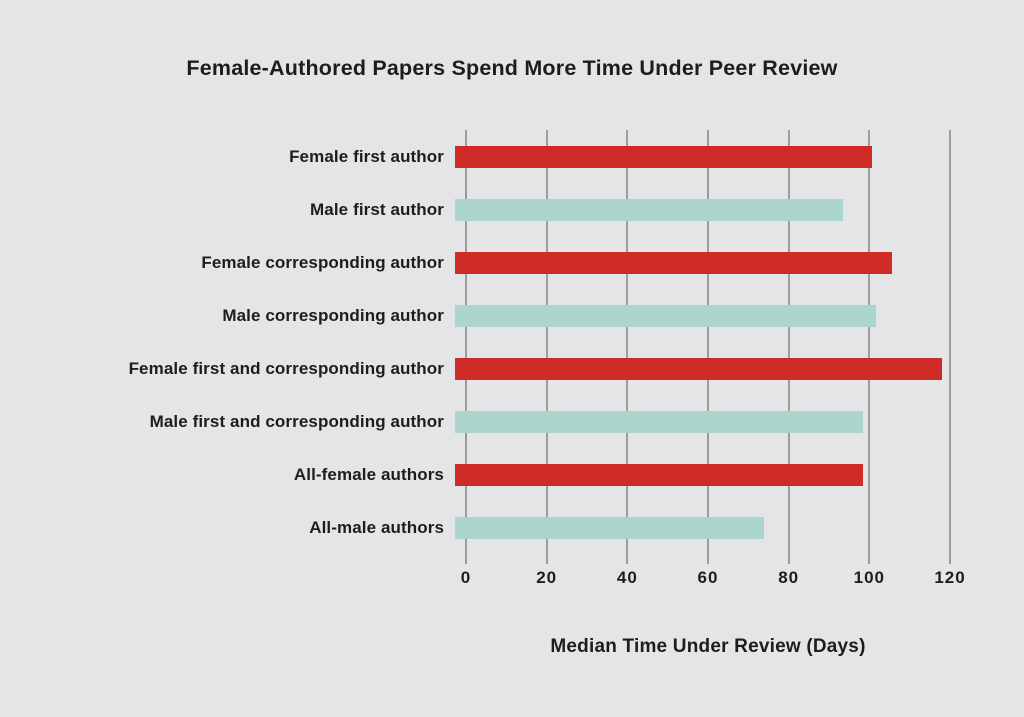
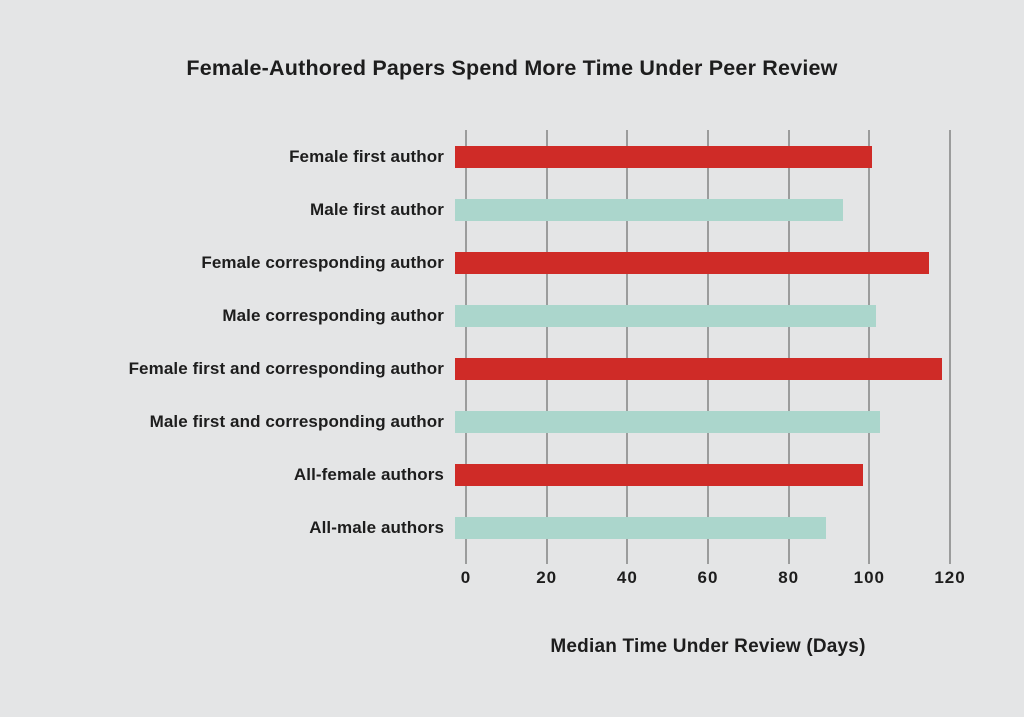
Female corresponding author: 106 -> 115
Male first and corresponding author: 99 -> 103
All-male authors: 75 -> 90
